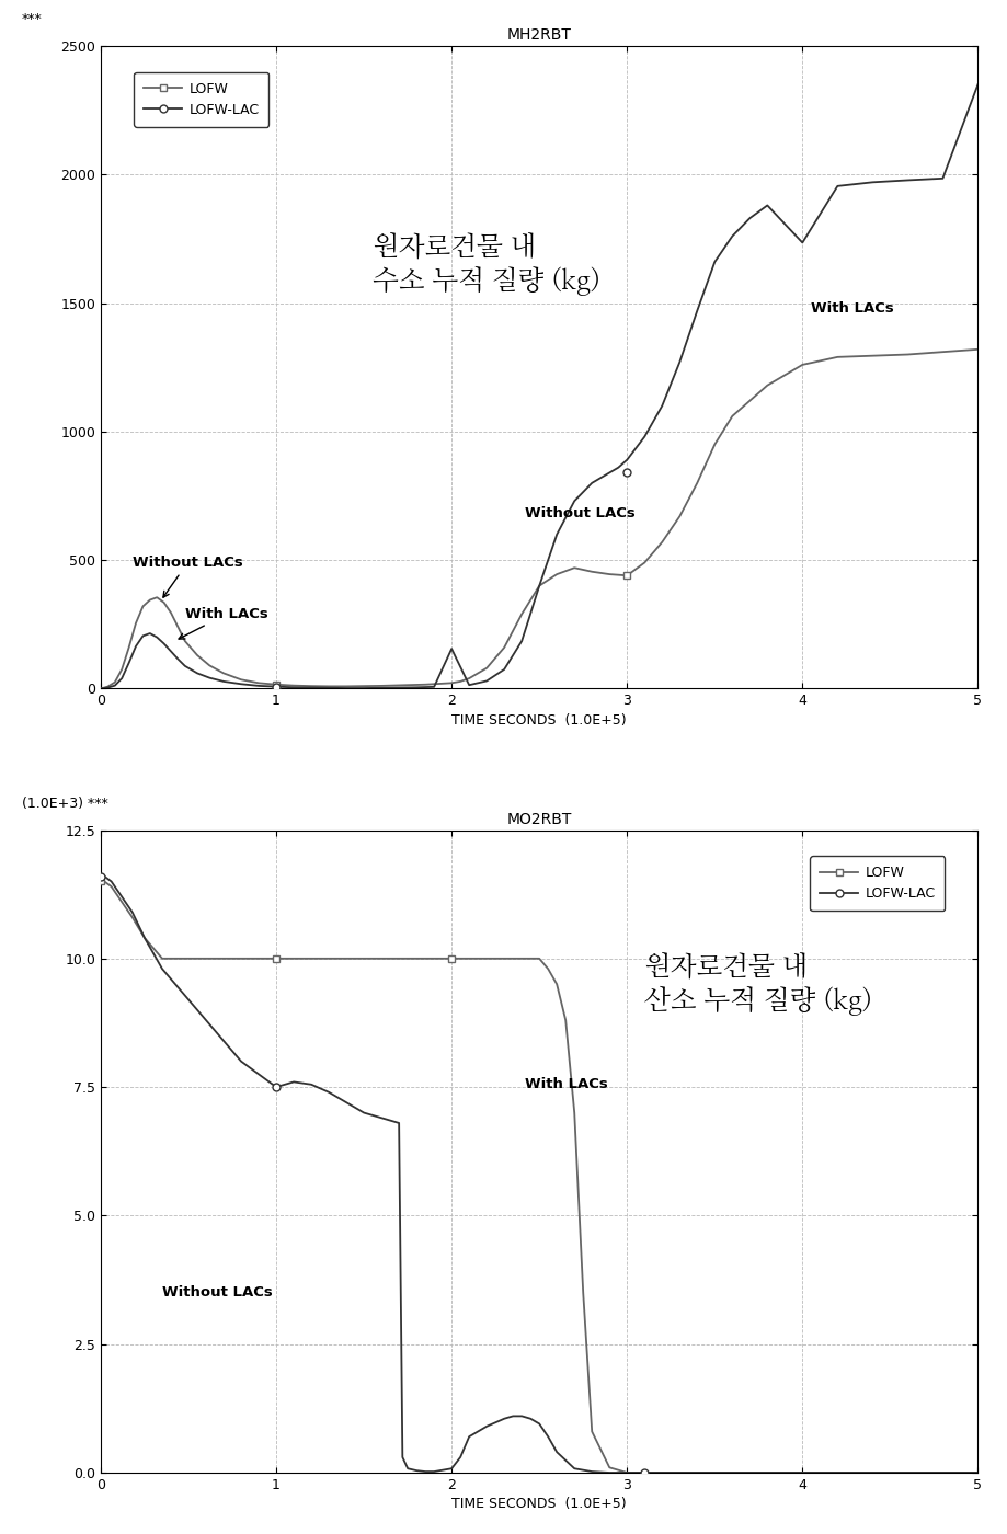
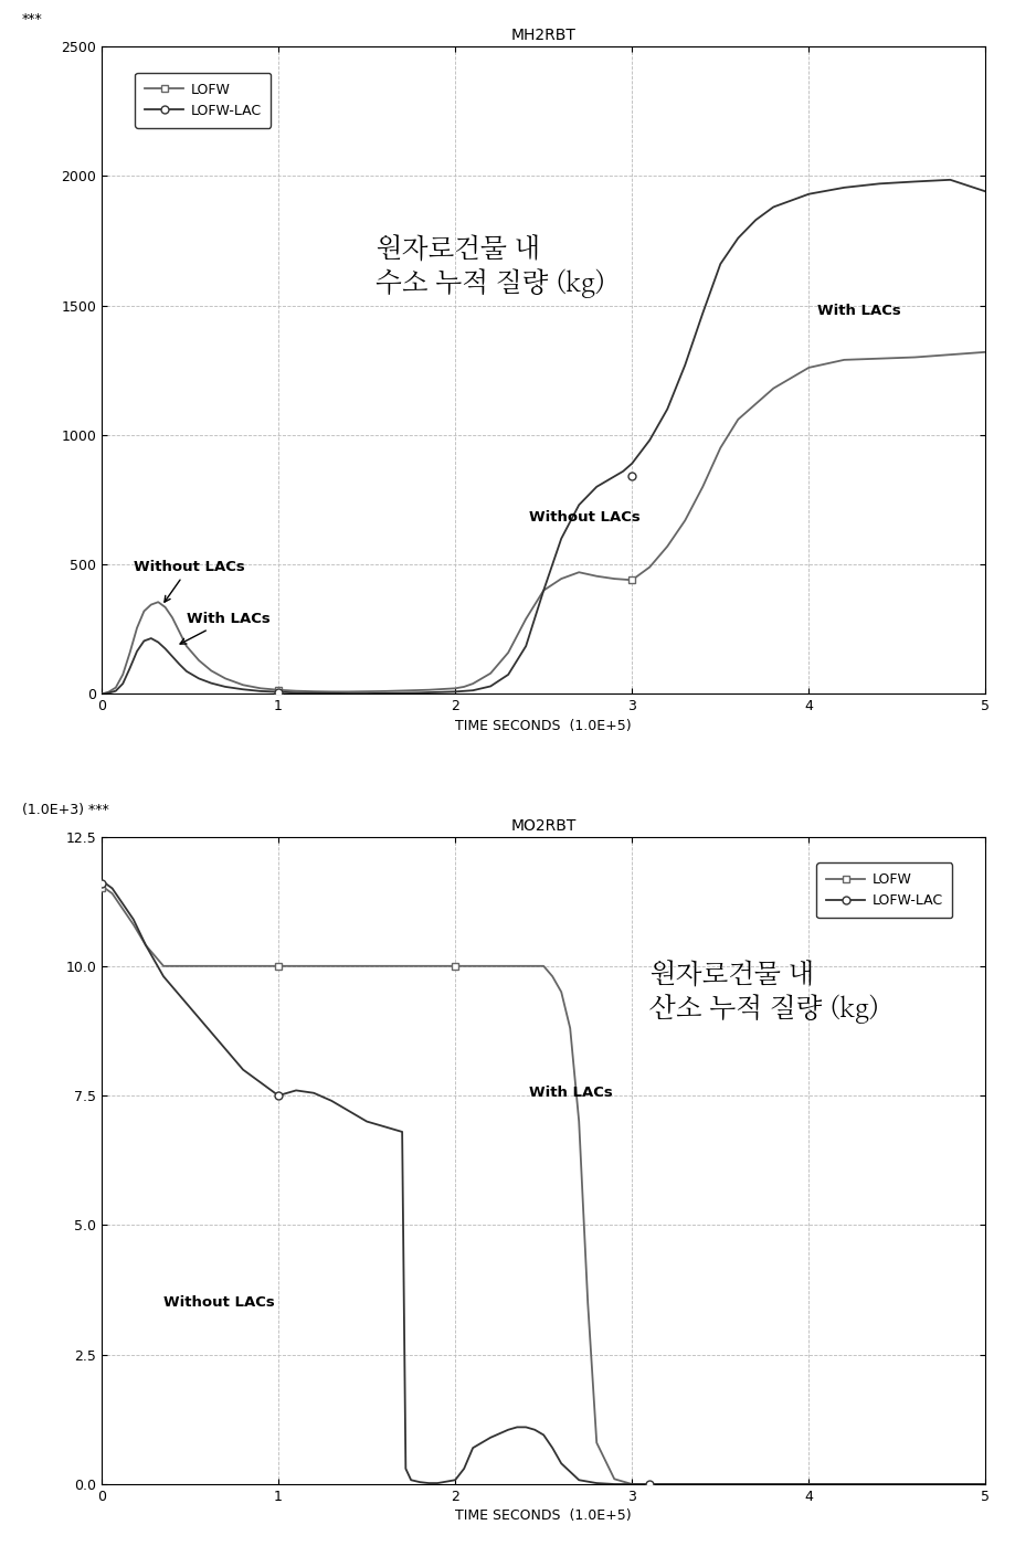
MH2RBT/LOFW-LAC/2: 155 -> 9
MH2RBT/LOFW-LAC/4: 1735 -> 1930
MH2RBT/LOFW-LAC/5: 2350 -> 1940
